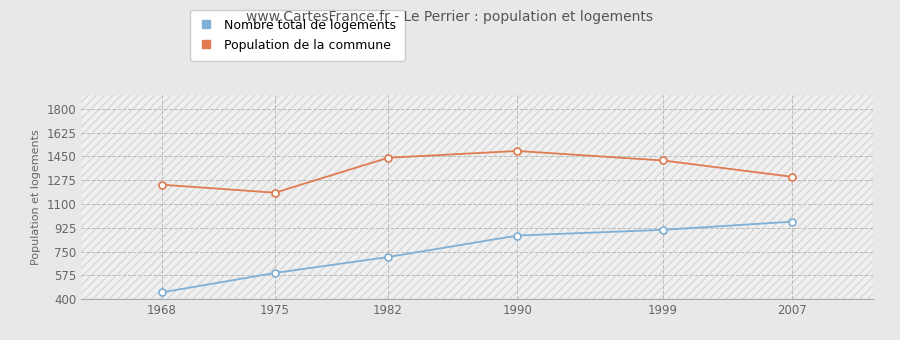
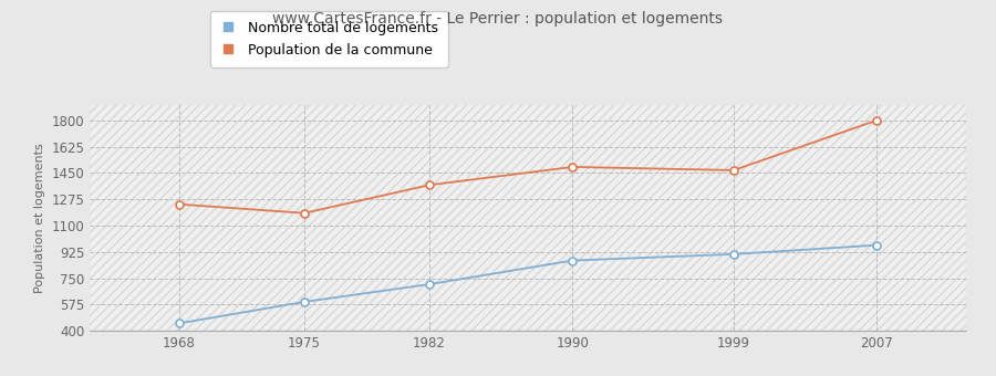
Population de la commune/1982: 1440 -> 1370
Population de la commune/1999: 1420 -> 1470
Population de la commune/2007: 1300 -> 1800
